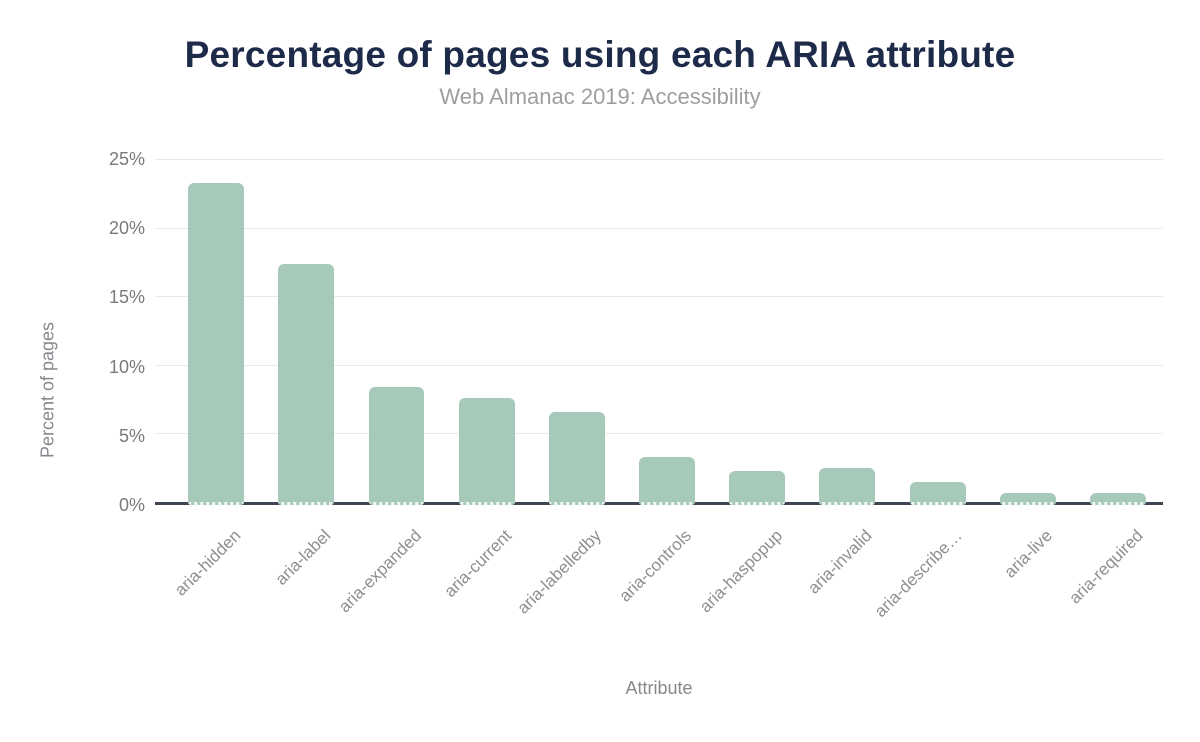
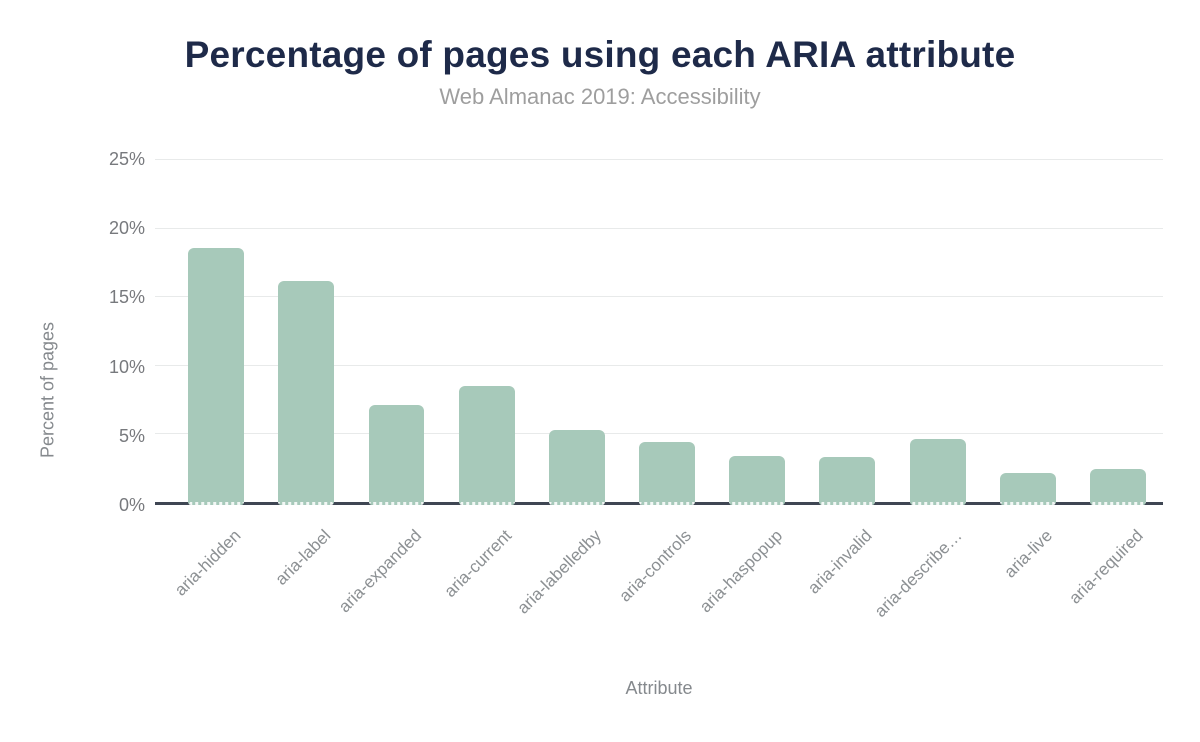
aria-hidden: 23.5% -> 18.7%
aria-label: 17.6% -> 16.3%
aria-expanded: 8.6% -> 7.3%
aria-current: 7.8% -> 8.7%
aria-labelledby: 6.8% -> 5.5%
aria-controls: 3.5% -> 4.6%
aria-haspopup: 2.5% -> 3.6%
aria-invalid: 2.7% -> 3.5%
aria-describe…: 1.7% -> 4.8%
aria-live: 0.9% -> 2.3%
aria-required: 0.9% -> 2.6%
